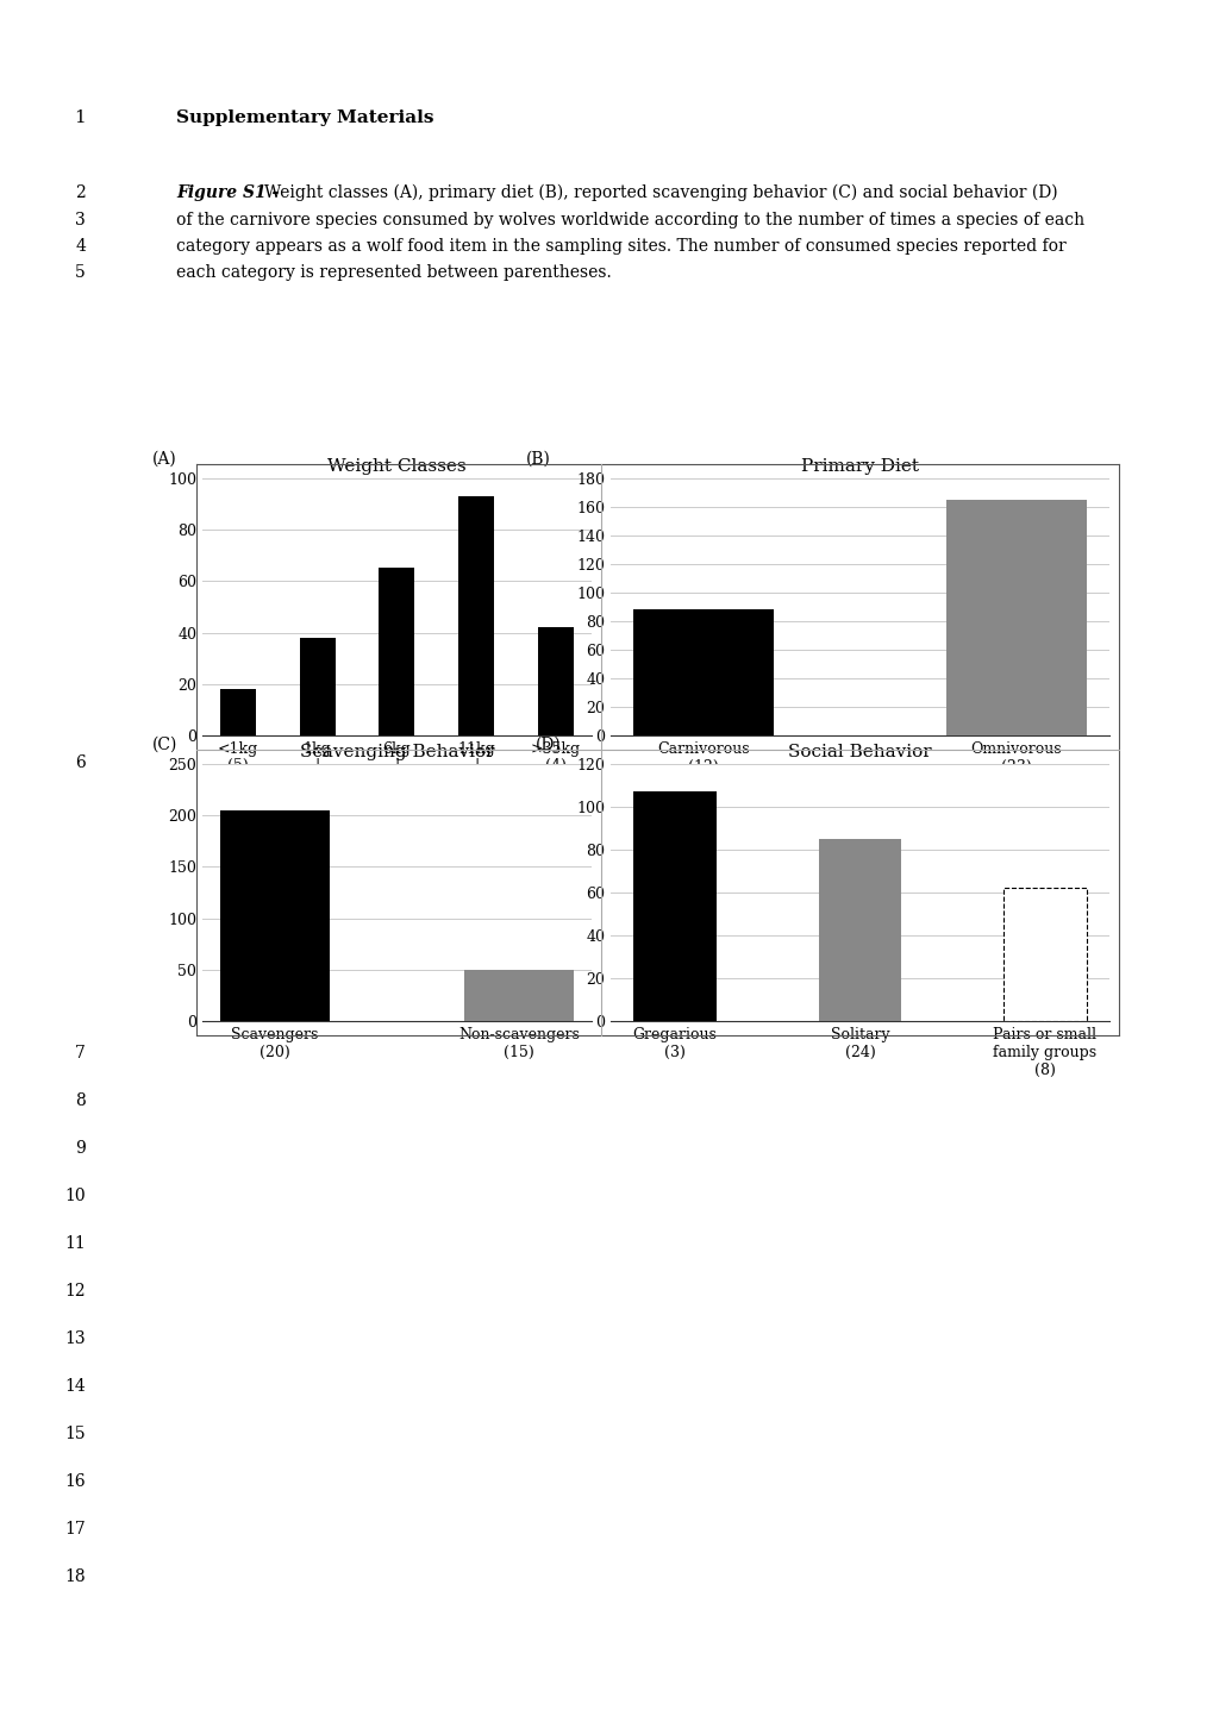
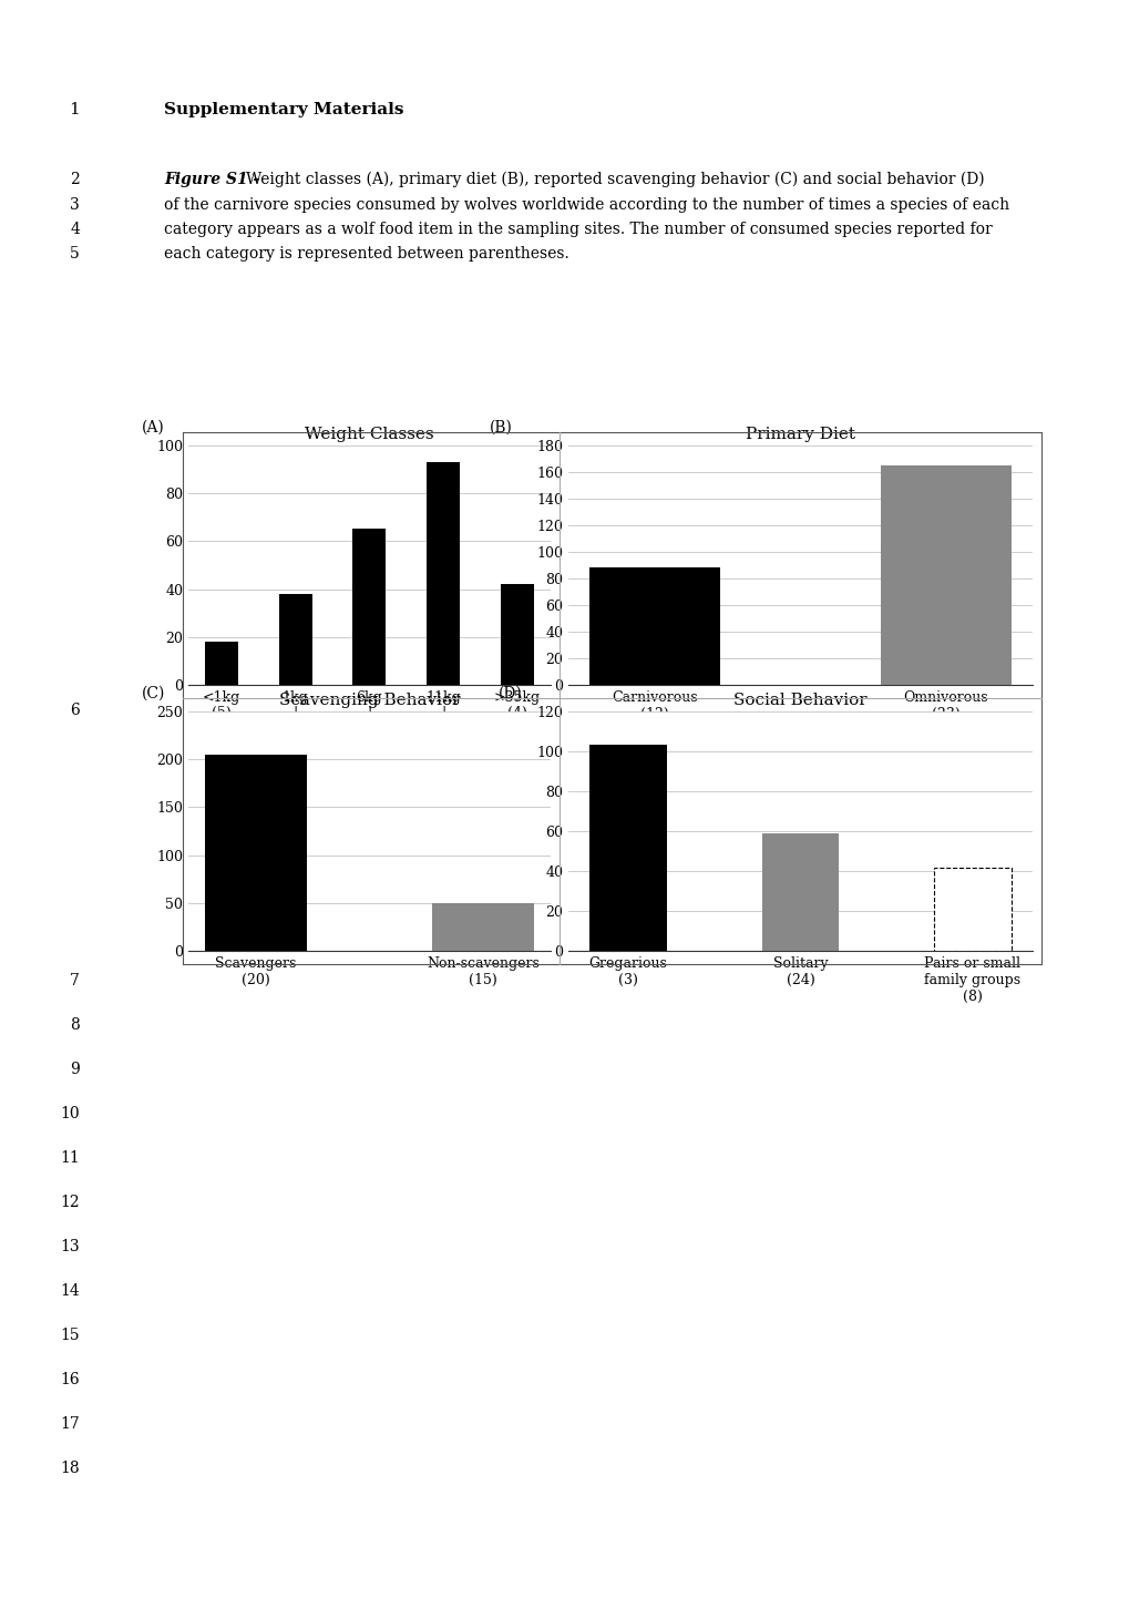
Social Behavior/Gregarious (3): 107 -> 103
Social Behavior/Solitary (24): 85 -> 59
Social Behavior/Pairs or small family groups (8): 62 -> 42
